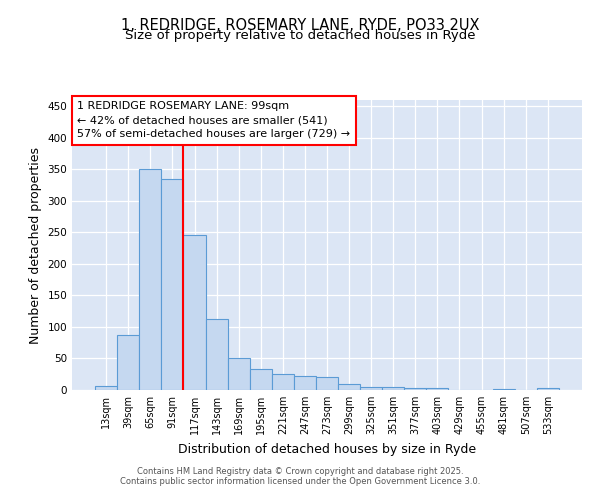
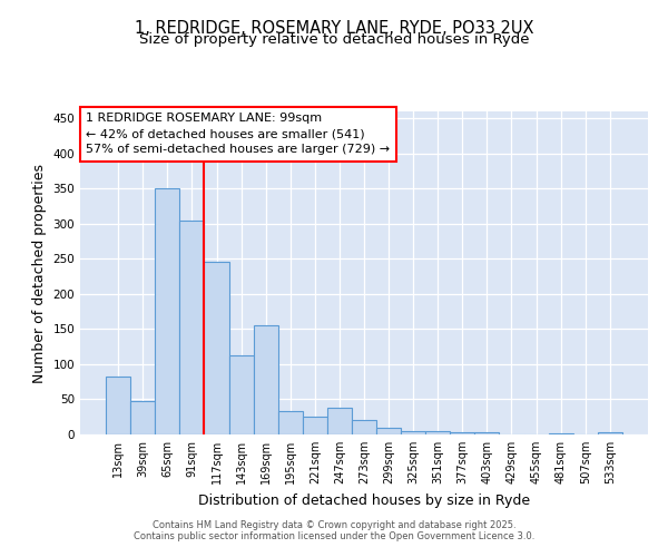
13sqm: 6 -> 82
39sqm: 88 -> 48
91sqm: 335 -> 304
169sqm: 50 -> 156
247sqm: 22 -> 38
